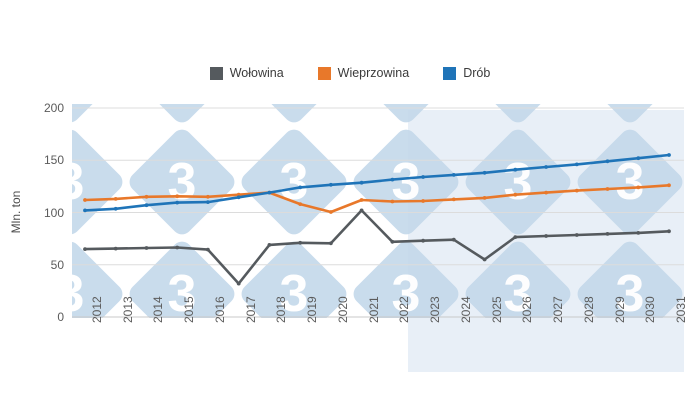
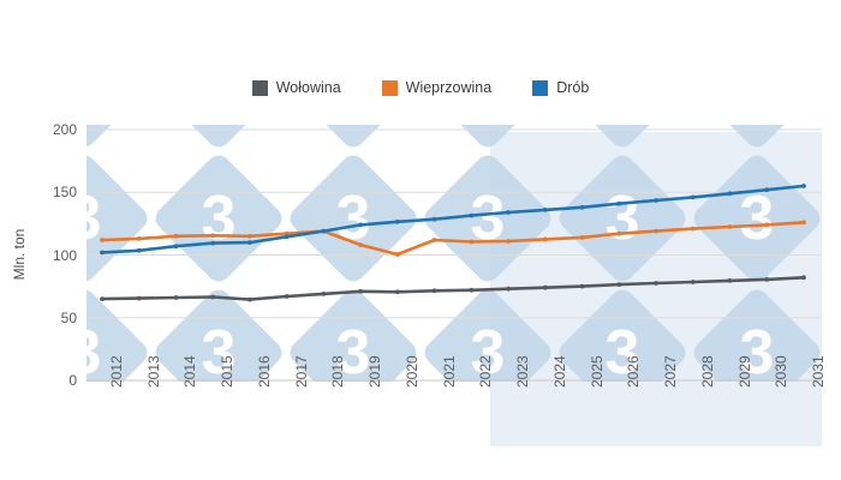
Wołowina/2017: 32 -> 67
Wołowina/2021: 102 -> 72
Wołowina/2025: 55 -> 75
